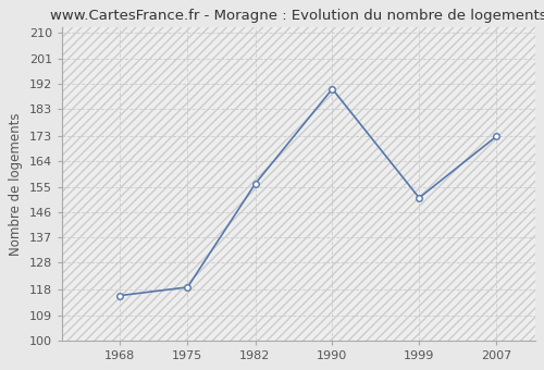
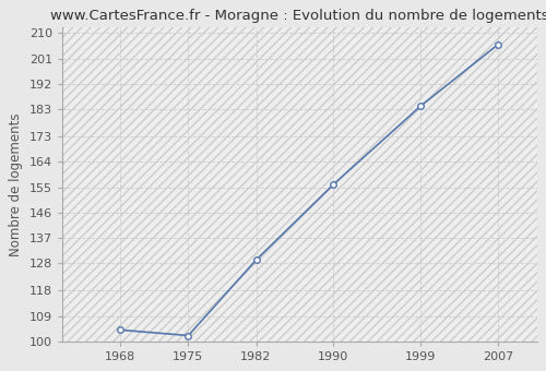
1968: 116 -> 104
1975: 119 -> 102
1982: 156 -> 129
1990: 190 -> 156
1999: 151 -> 184
2007: 173 -> 206
